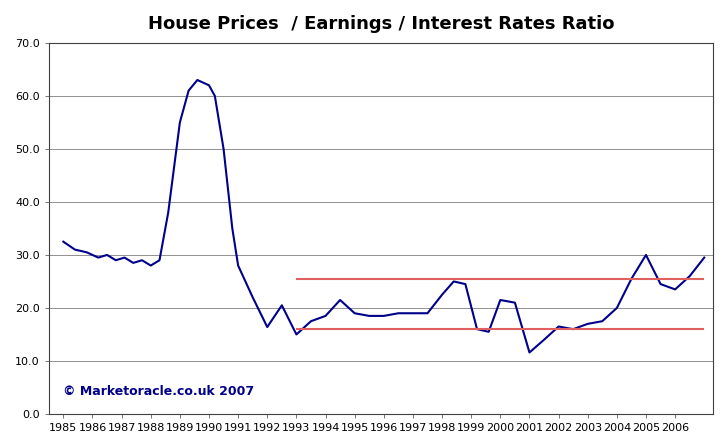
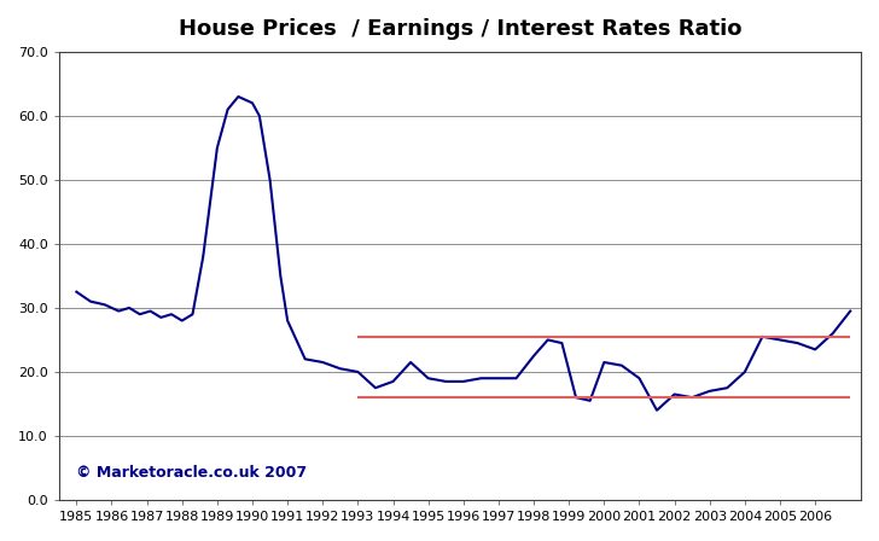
1992: 16.4 -> 21.5
1993: 15.0 -> 20.0
2001: 11.6 -> 19.0
2005: 30.0 -> 25.0
